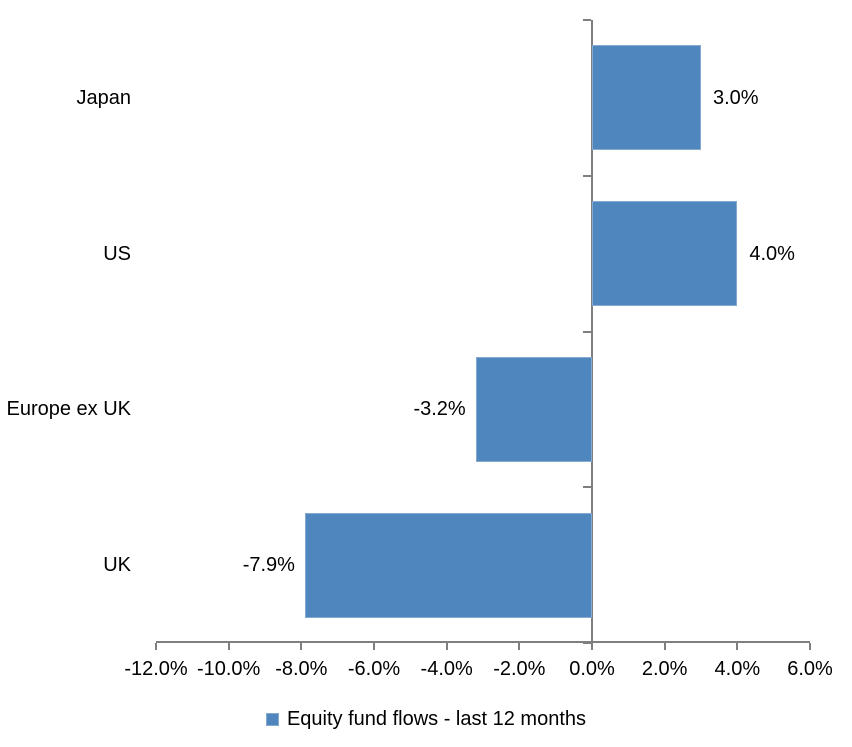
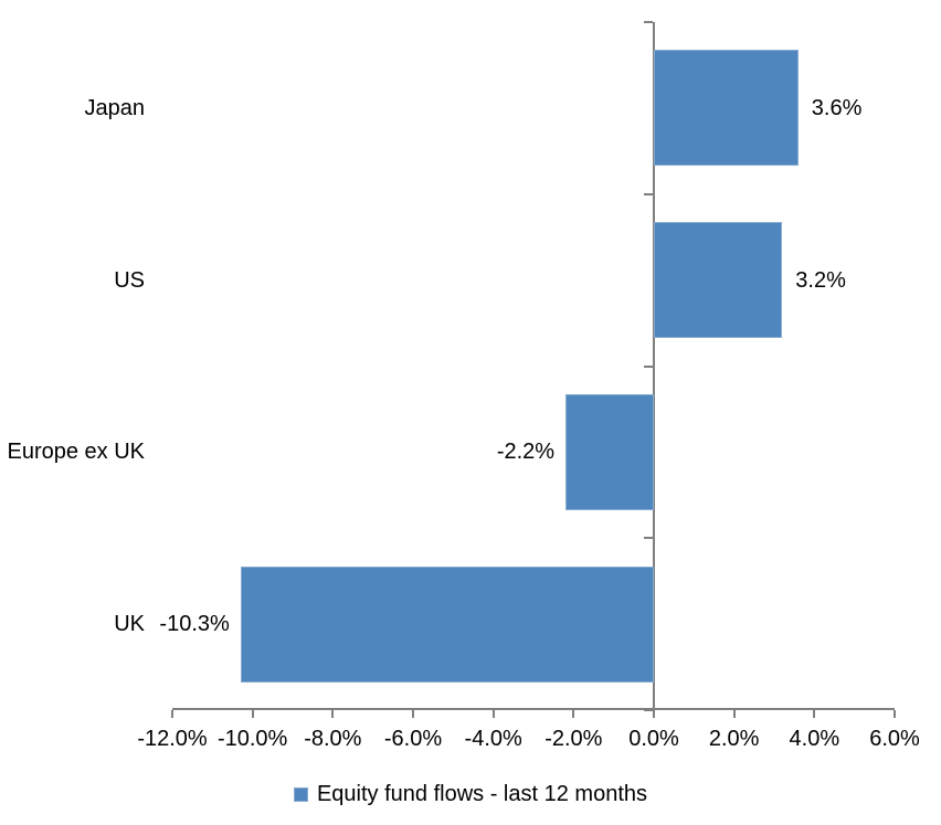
Japan: 3.0% -> 3.6%
US: 4.0% -> 3.2%
Europe ex UK: -3.2% -> -2.2%
UK: -7.9% -> -10.3%
